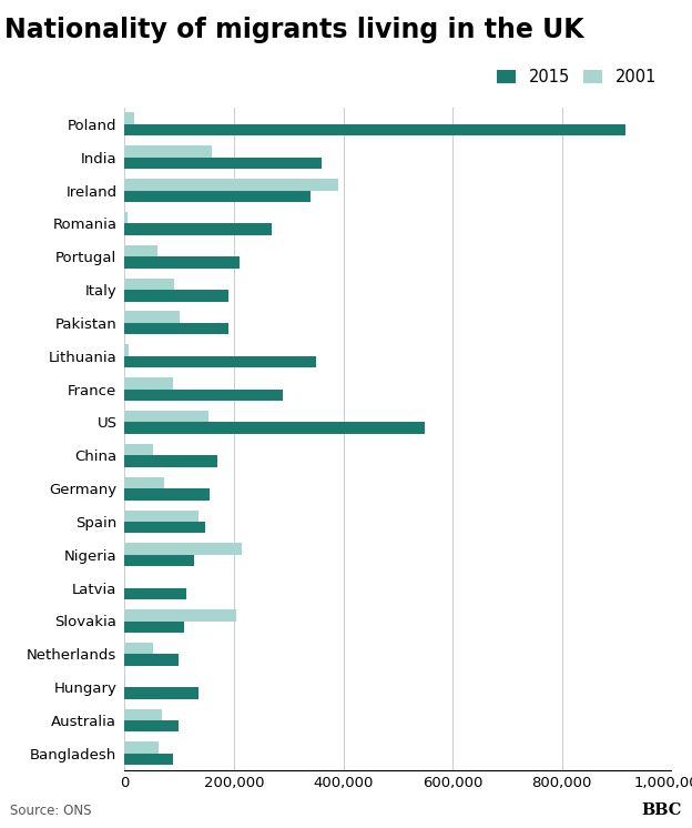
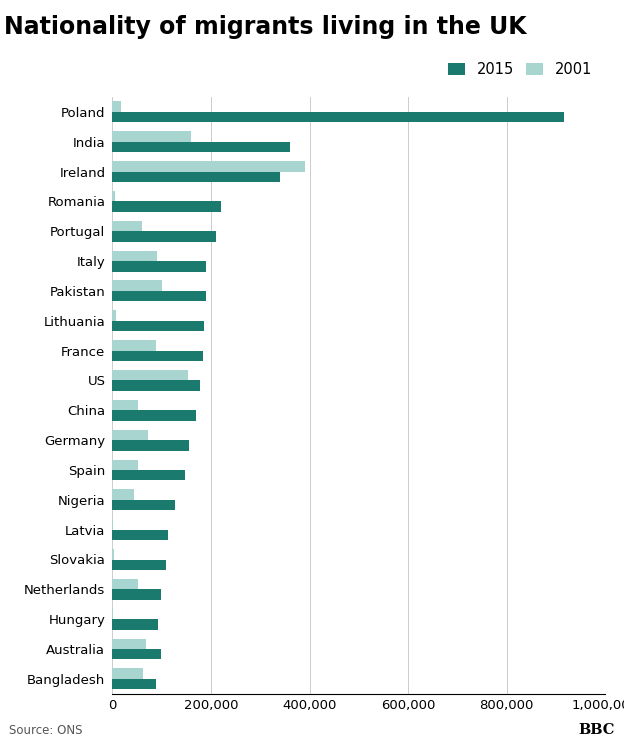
2015/Romania: 270,000 -> 220,000
2015/Lithuania: 350,000 -> 185,000
2015/France: 290,000 -> 183,000
2015/US: 550,000 -> 178,000
2001/Spain: 135,000 -> 52,000
2001/Nigeria: 215,000 -> 43,000
2001/Slovakia: 205,000 -> 4,000
2015/Hungary: 135,000 -> 93,000
